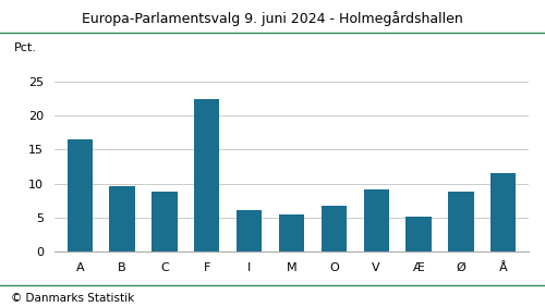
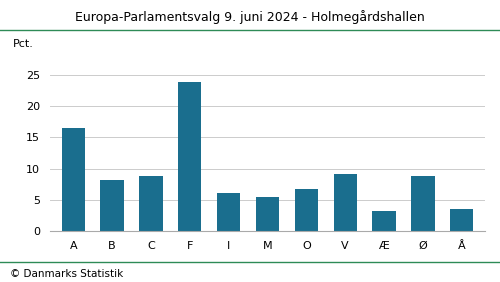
B: 9.6 -> 8.2
F: 22.4 -> 23.8
Æ: 5.2 -> 3.2
Å: 11.6 -> 3.5
